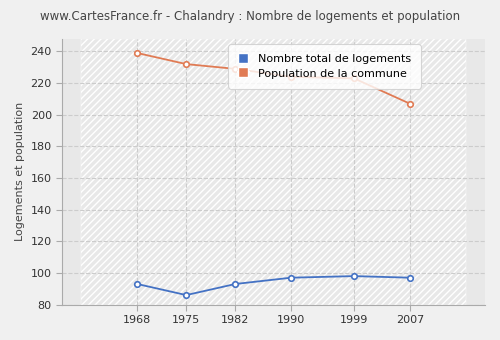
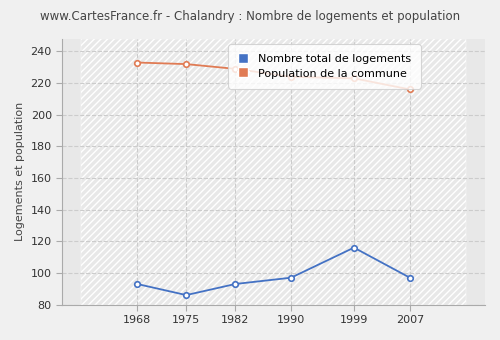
Population de la commune/1968: 239 -> 233
Nombre total de logements/1999: 98 -> 116
Population de la commune/2007: 207 -> 216
